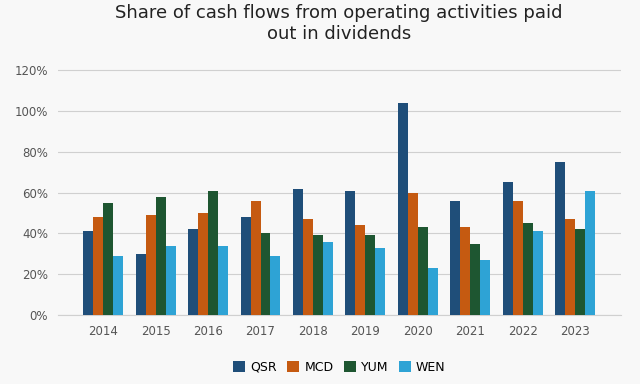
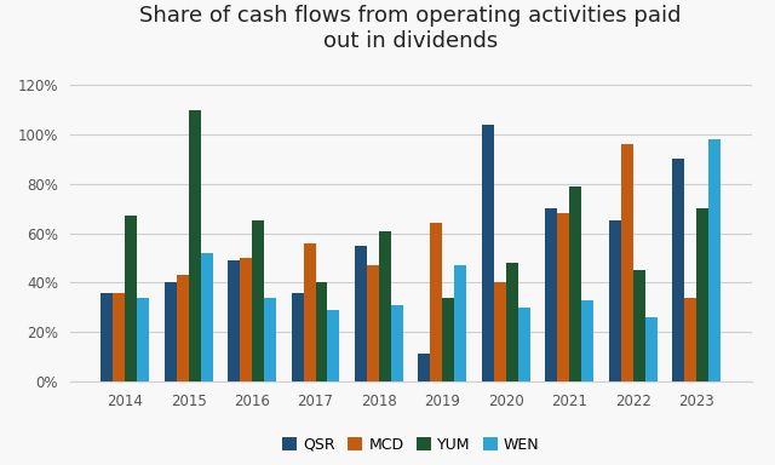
QSR/2014: 41% -> 36%
MCD/2014: 48% -> 36%
YUM/2014: 55% -> 67%
WEN/2014: 29% -> 34%
QSR/2015: 30% -> 40%
MCD/2015: 49% -> 43%
YUM/2015: 58% -> 110%
WEN/2015: 34% -> 52%
QSR/2016: 42% -> 49%
YUM/2016: 61% -> 65%
QSR/2017: 48% -> 36%
QSR/2018: 62% -> 55%
YUM/2018: 39% -> 61%
WEN/2018: 36% -> 31%
QSR/2019: 61% -> 11%
MCD/2019: 44% -> 64%
YUM/2019: 39% -> 34%
WEN/2019: 33% -> 47%
MCD/2020: 60% -> 40%
YUM/2020: 43% -> 48%
WEN/2020: 23% -> 30%
QSR/2021: 56% -> 70%
MCD/2021: 43% -> 68%
YUM/2021: 35% -> 79%
WEN/2021: 27% -> 33%
MCD/2022: 56% -> 96%
WEN/2022: 41% -> 26%
QSR/2023: 75% -> 90%
MCD/2023: 47% -> 34%
YUM/2023: 42% -> 70%
WEN/2023: 61% -> 98%
